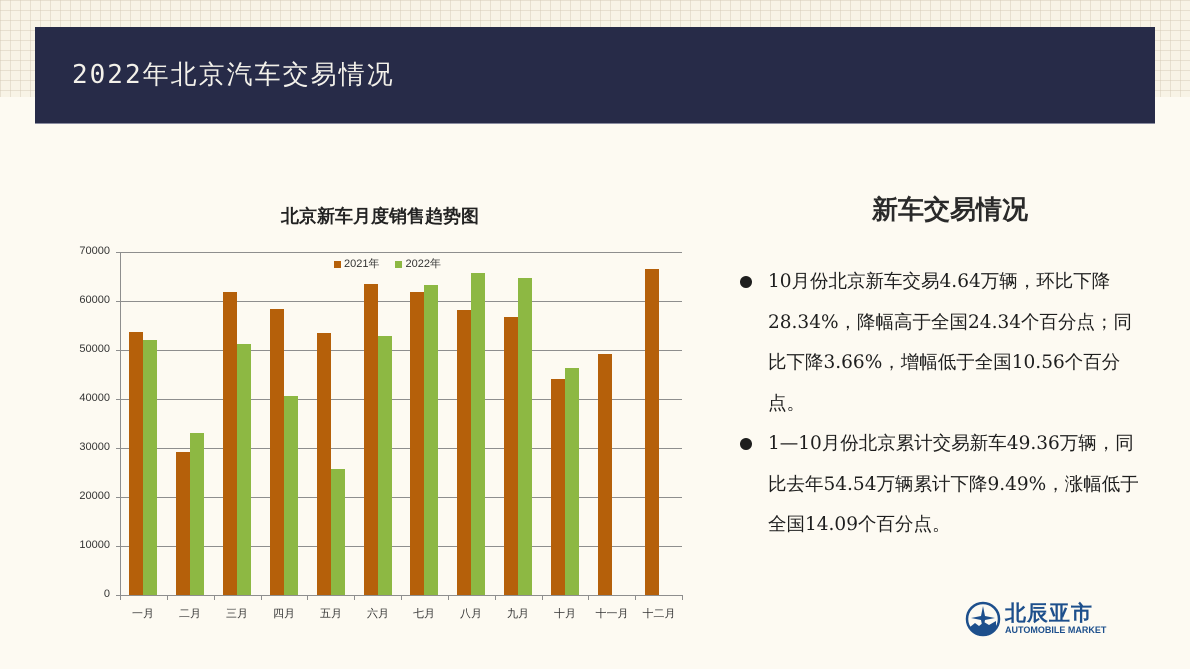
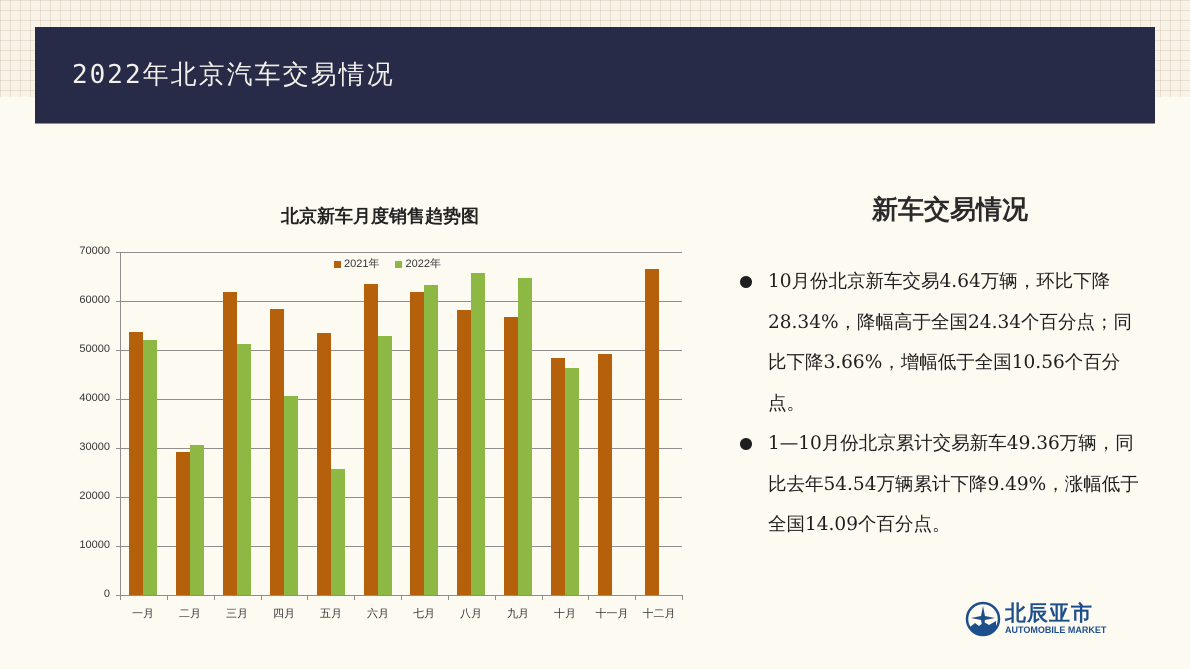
2022年/二月: 33000 -> 31000
2021年/十月: 44000 -> 48000
